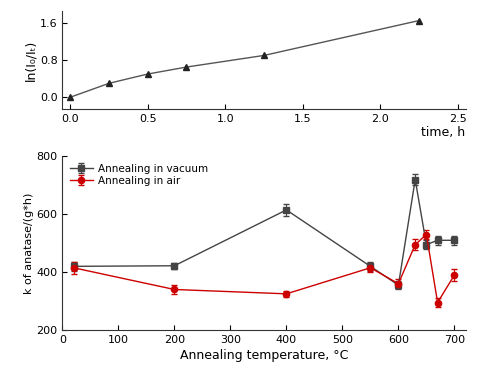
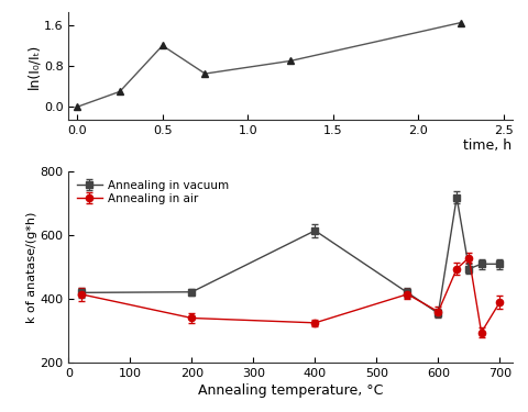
0.5: 0.50 -> 1.20
